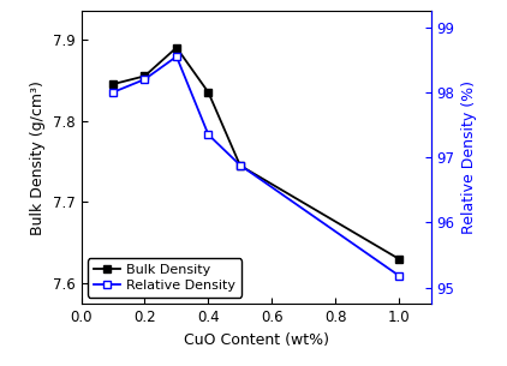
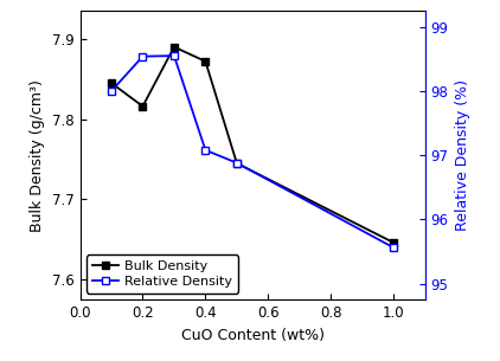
Bulk Density/0.2: 7.855 -> 7.816
Relative Density/0.2: 98.20 -> 98.54
Bulk Density/0.4: 7.835 -> 7.872
Relative Density/0.4: 97.35 -> 97.08
Bulk Density/1.0: 7.630 -> 7.646
Relative Density/1.0: 95.18 -> 95.56
